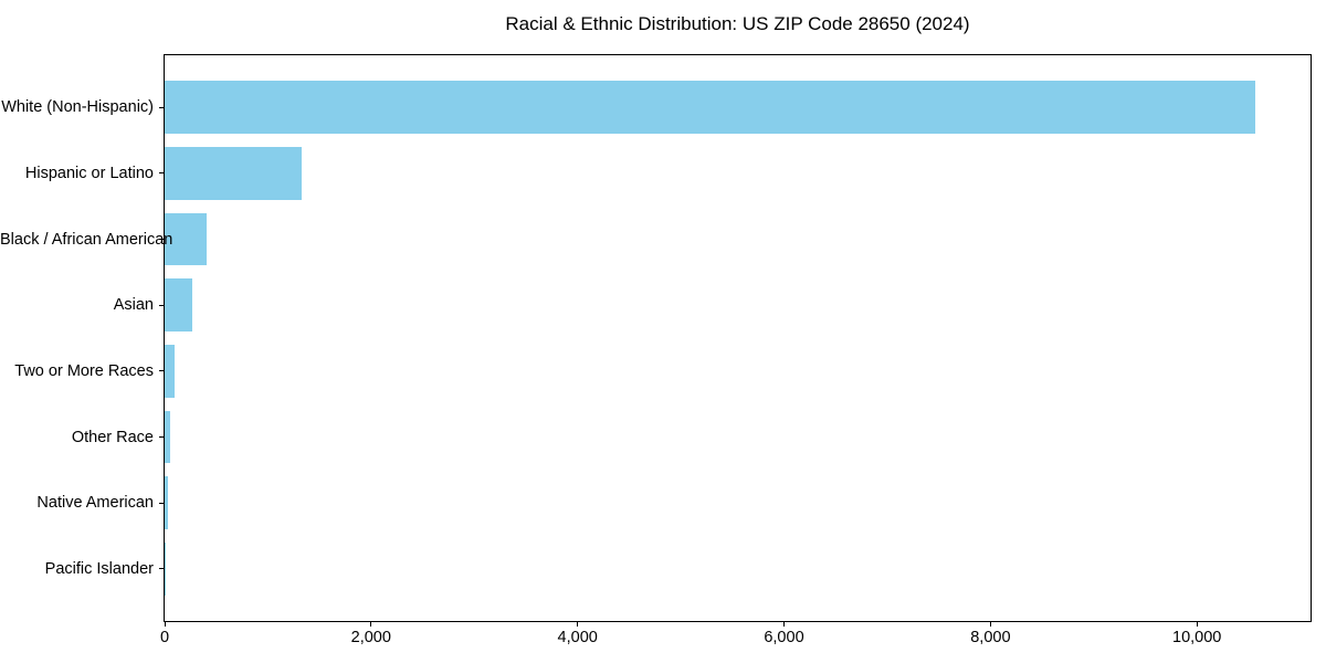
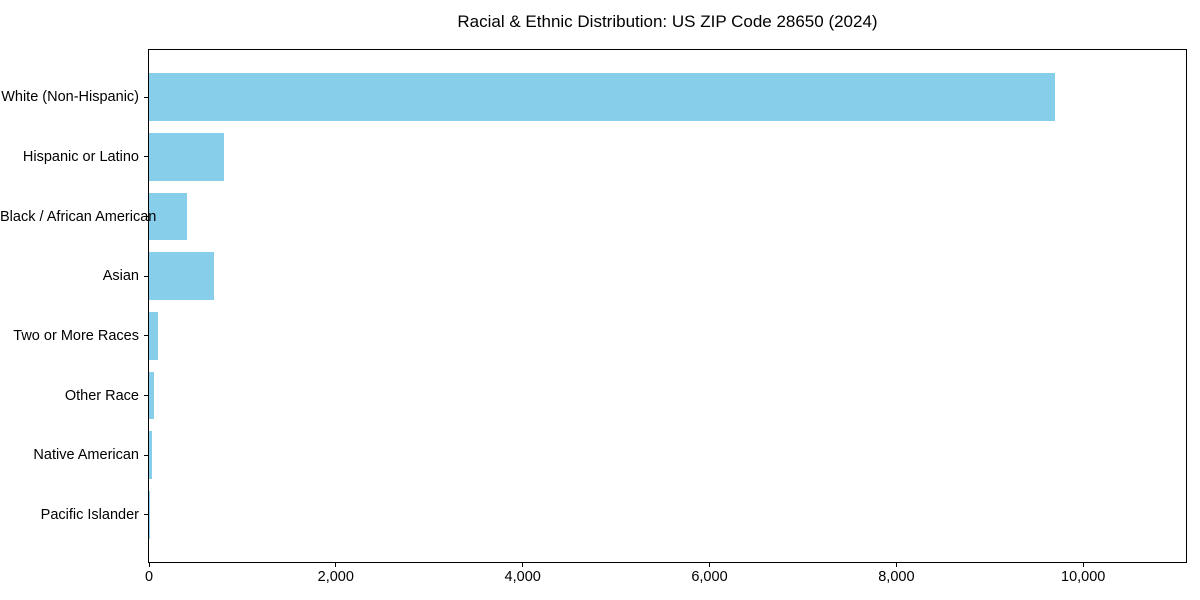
White (Non-Hispanic): 10600 -> 9700
Hispanic or Latino: 1300 -> 800
Asian: 300 -> 700
